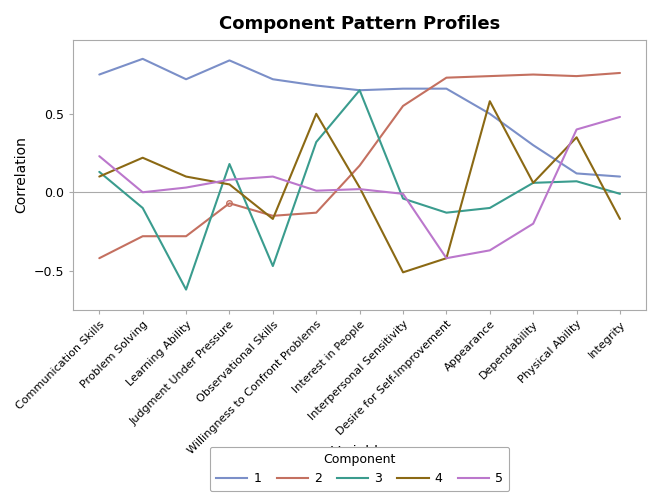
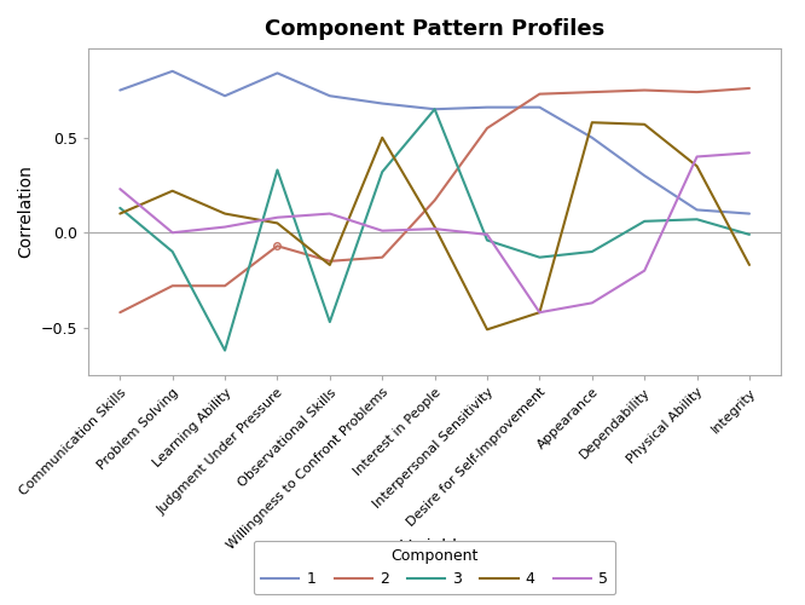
3/Judgment Under Pressure: 0.18 -> 0.33
4/Dependability: 0.06 -> 0.57
5/Integrity: 0.48 -> 0.42
